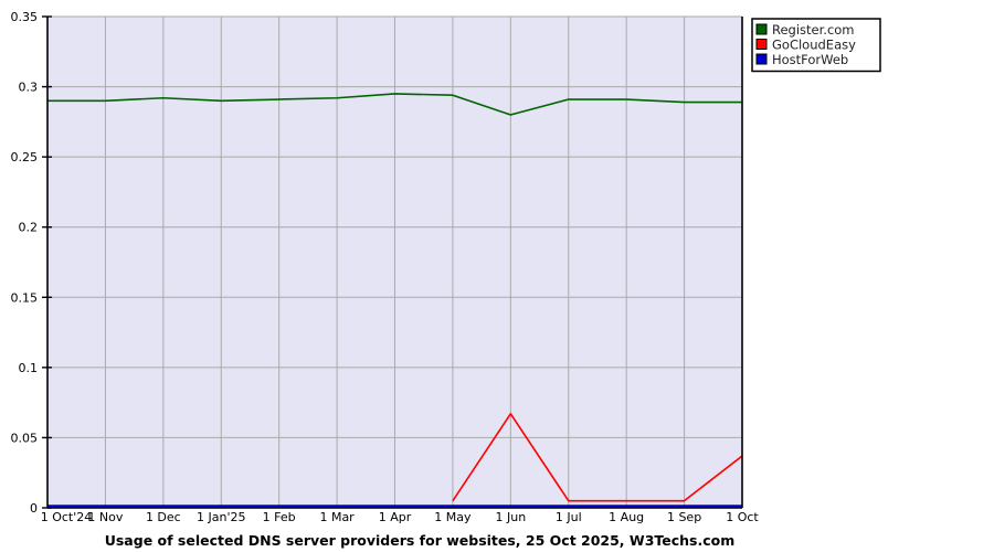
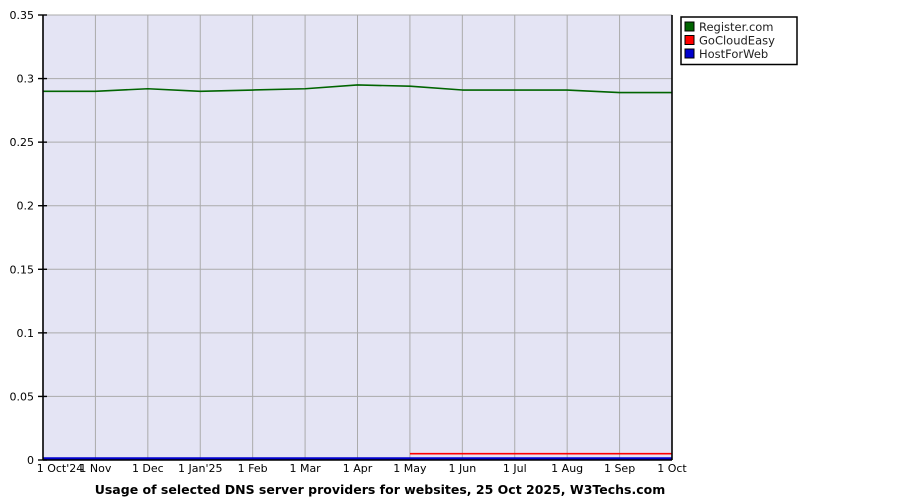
Register.com/1 Jun: 0.280 -> 0.291
GoCloudEasy/1 Jun: 0.067 -> 0.005
GoCloudEasy/1 Oct: 0.037 -> 0.005
